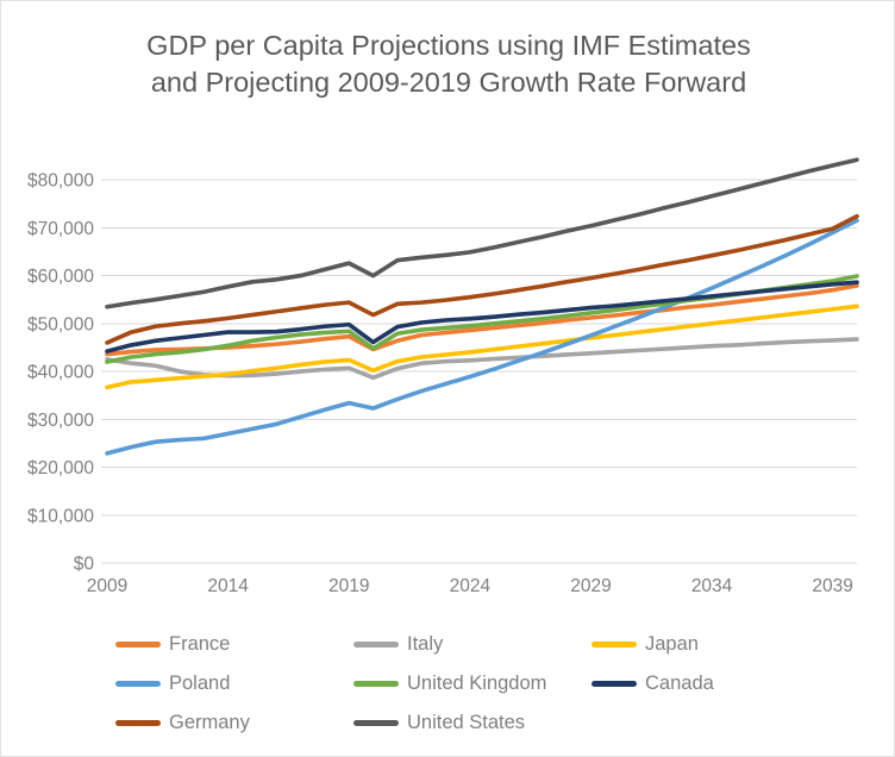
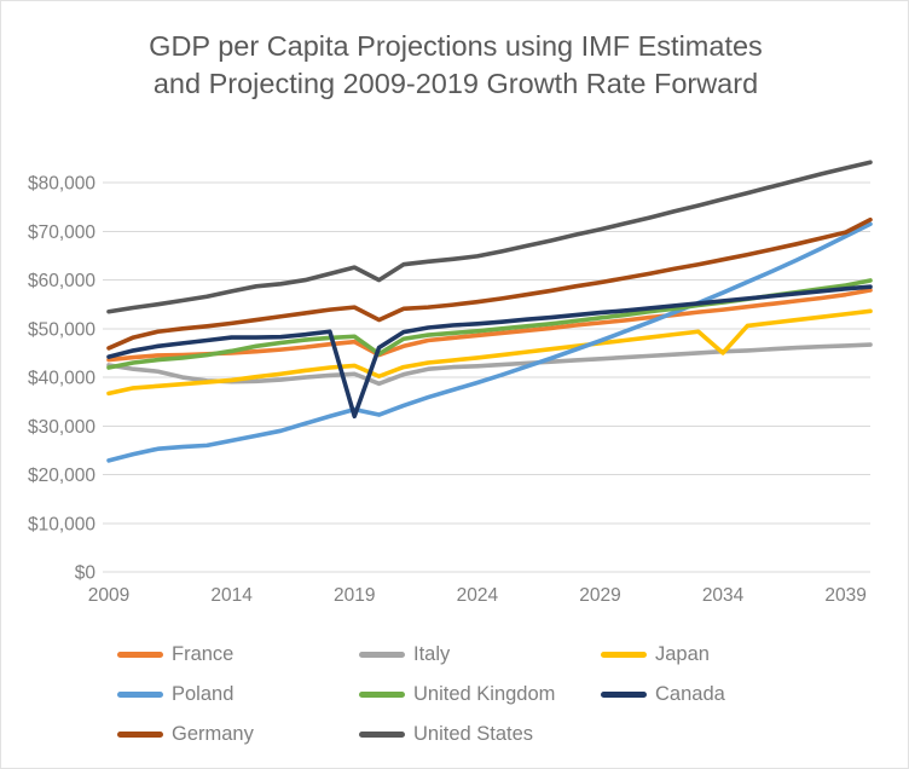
Canada/2019: $50000 -> $32000
Japan/2034: $50000 -> $45000
